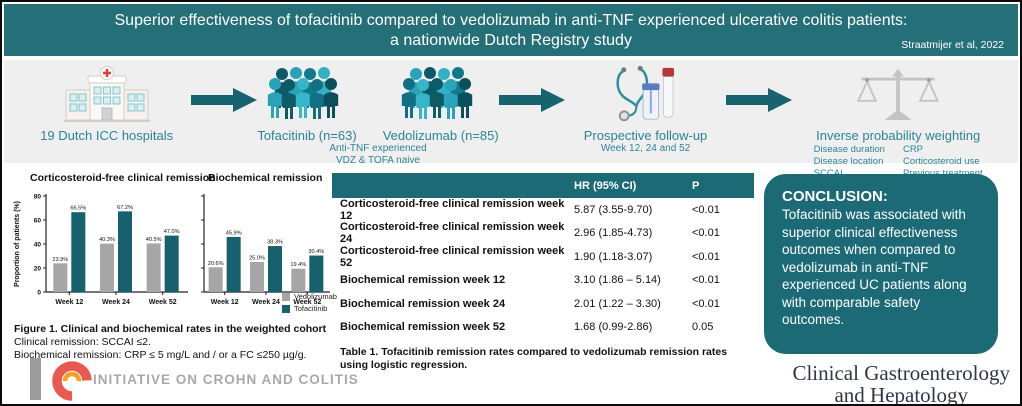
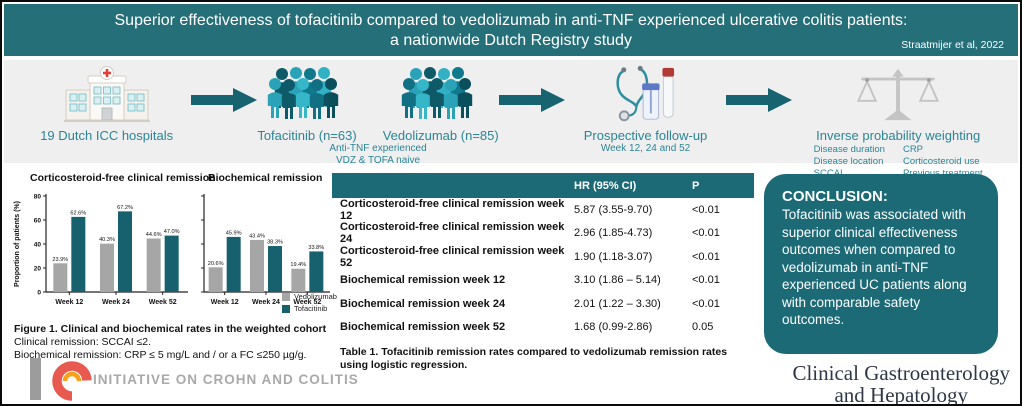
Corticosteroid-free clinical remission/Tofacitinib/Week 12: 66.5% -> 62.6%
Corticosteroid-free clinical remission/Vedolizumab/Week 52: 40.5% -> 44.6%
Biochemical remission/Vedolizumab/Week 24: 25.0% -> 43.4%
Biochemical remission/Tofacitinib/Week 52: 30.4% -> 33.8%
